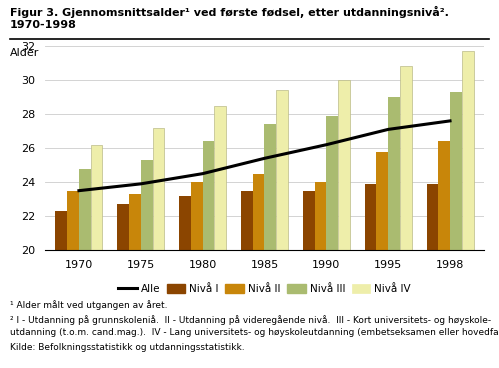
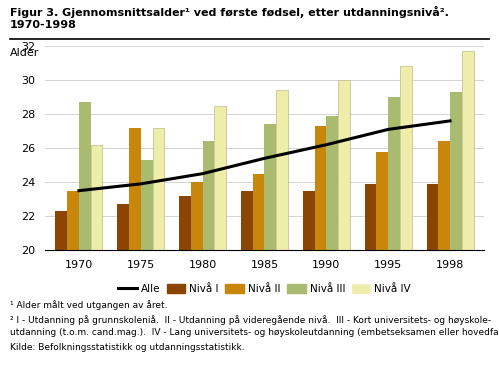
Nivå III/1970: 24.8 -> 28.7
Nivå II/1975: 23.3 -> 27.2
Nivå II/1990: 24.0 -> 27.3
